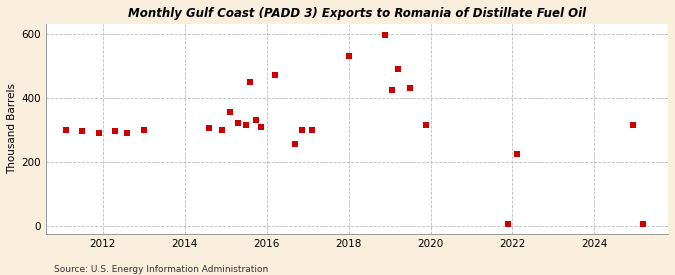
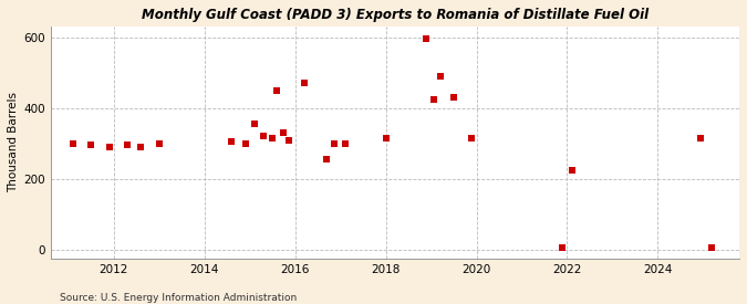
2018: 530 -> 315
